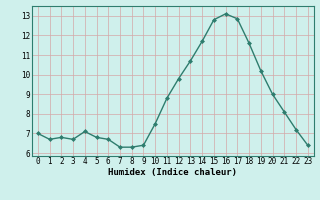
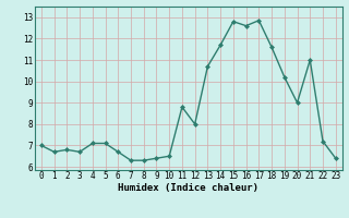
5: 6.8 -> 7.1
10: 7.5 -> 6.5
12: 9.8 -> 8.0
16: 13.1 -> 12.6
21: 8.1 -> 11.0
